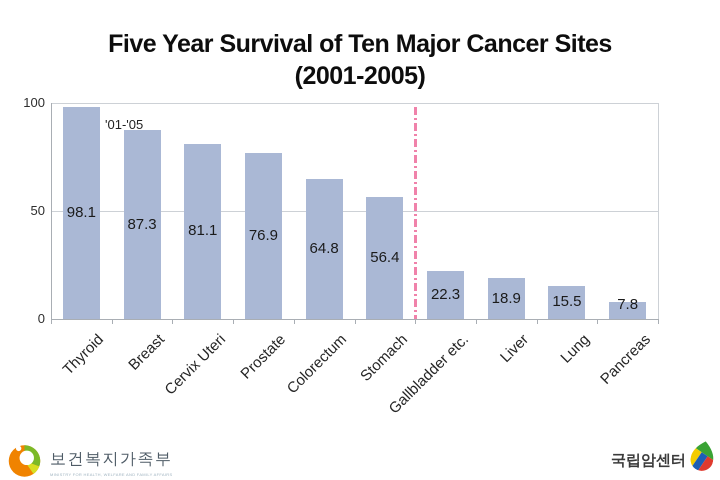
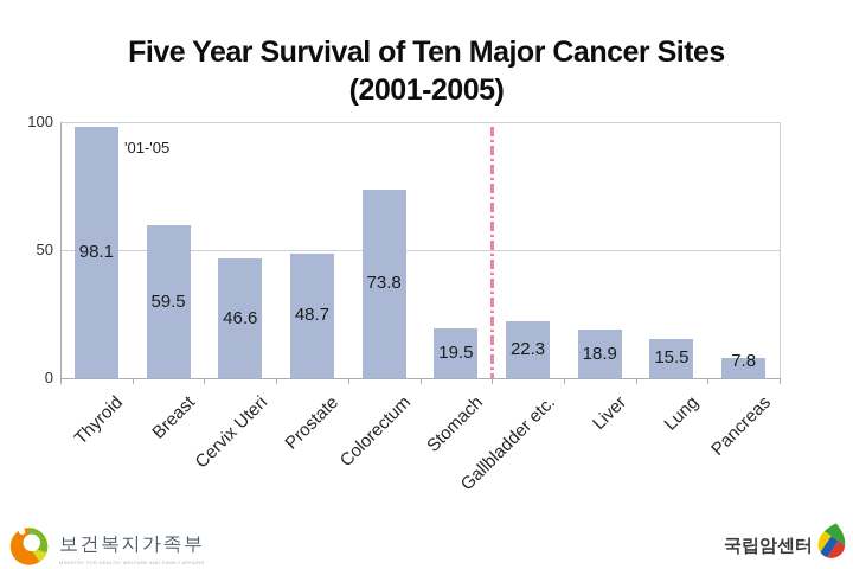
Breast: 87.3 -> 59.5
Cervix Uteri: 81.1 -> 46.6
Prostate: 76.9 -> 48.7
Colorectum: 64.8 -> 73.8
Stomach: 56.4 -> 19.5
